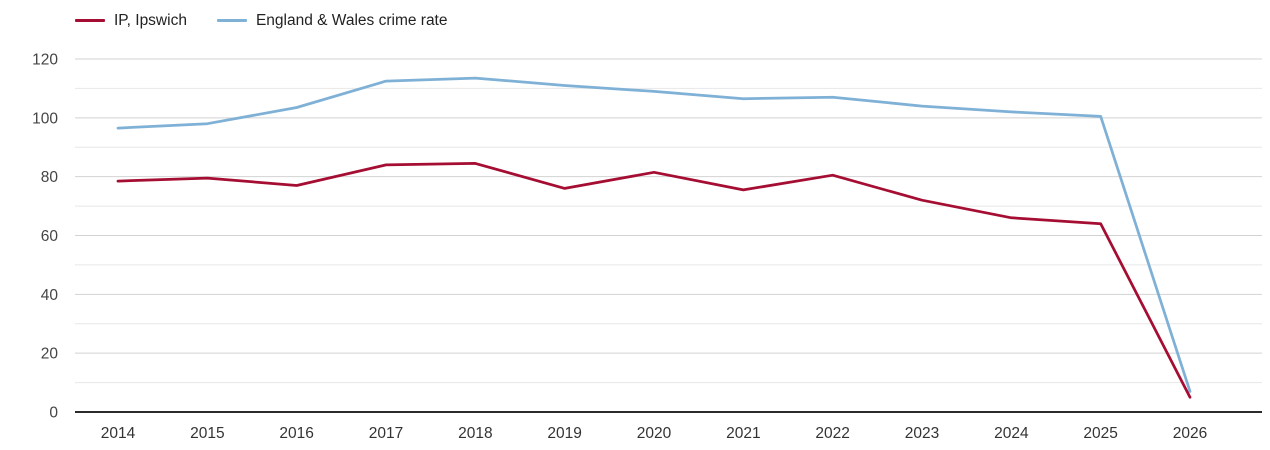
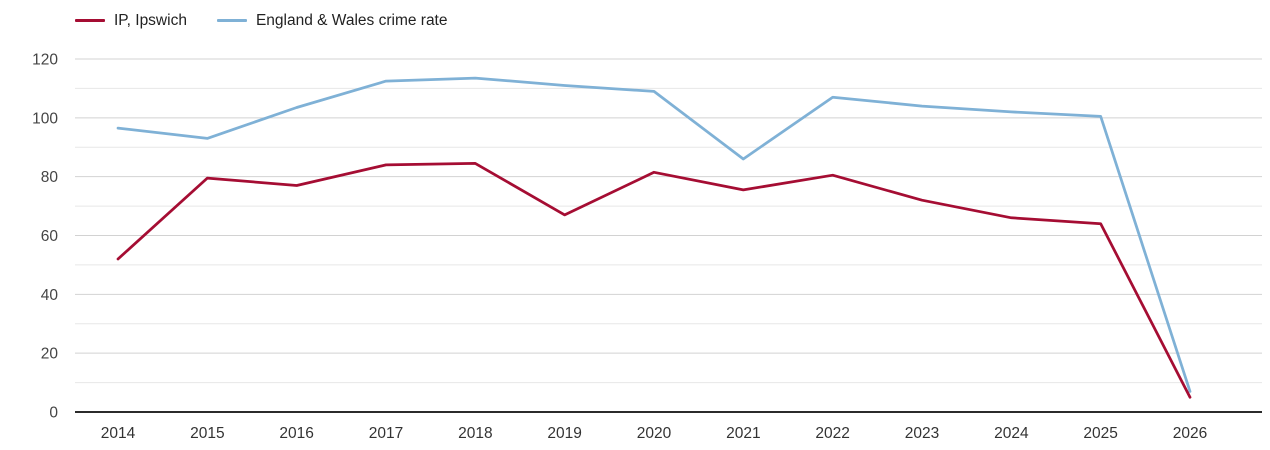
IP, Ipswich/2014: 78 -> 52
England & Wales crime rate/2015: 98 -> 93
IP, Ipswich/2019: 76 -> 67
England & Wales crime rate/2021: 106 -> 86
